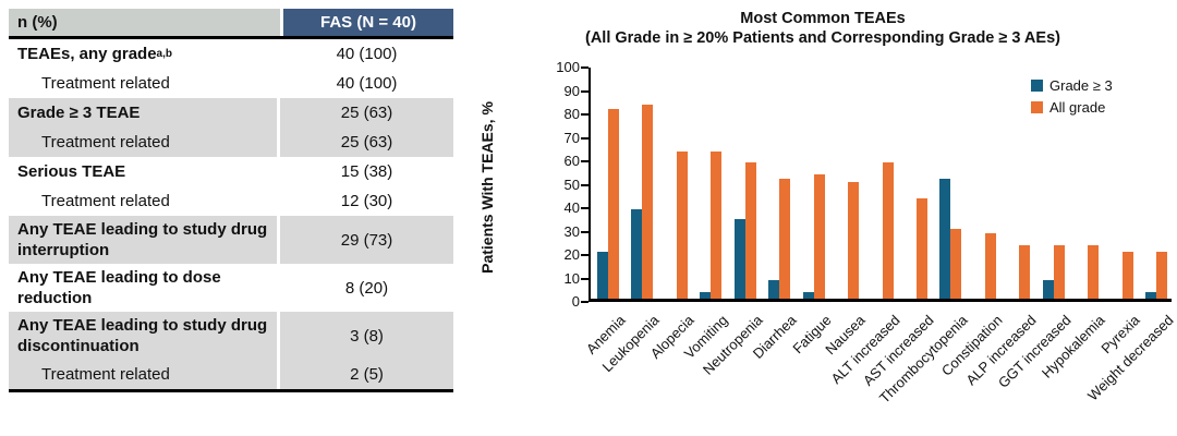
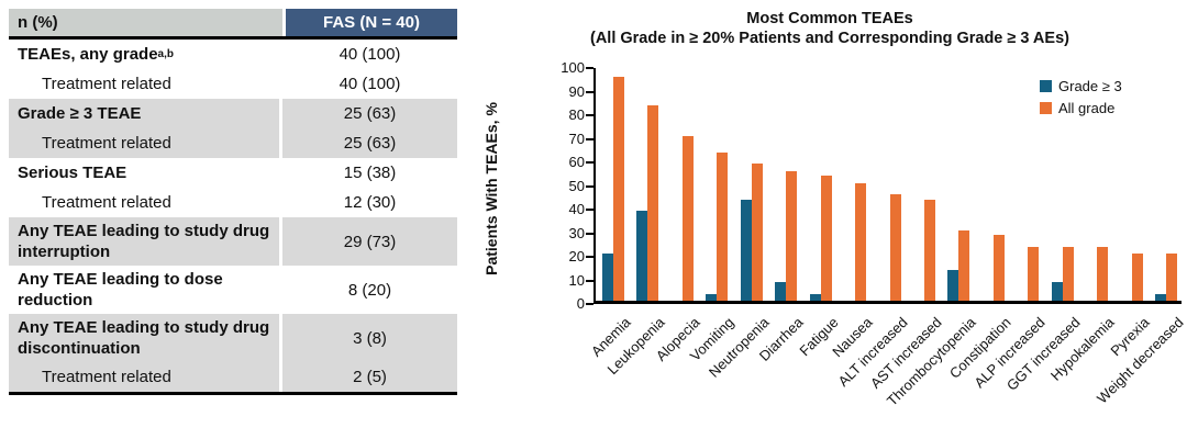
All grade/Anemia: 81 -> 95
All grade/Alopecia: 63 -> 70
Grade ≥ 3/Neutropenia: 34 -> 43
All grade/Diarrhea: 51 -> 55
All grade/ALT increased: 58 -> 45
Grade ≥ 3/Thrombocytopenia: 51 -> 13
